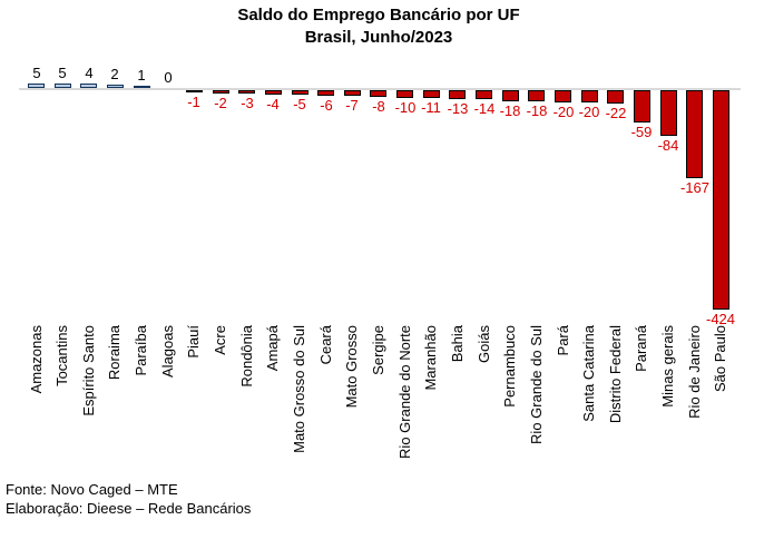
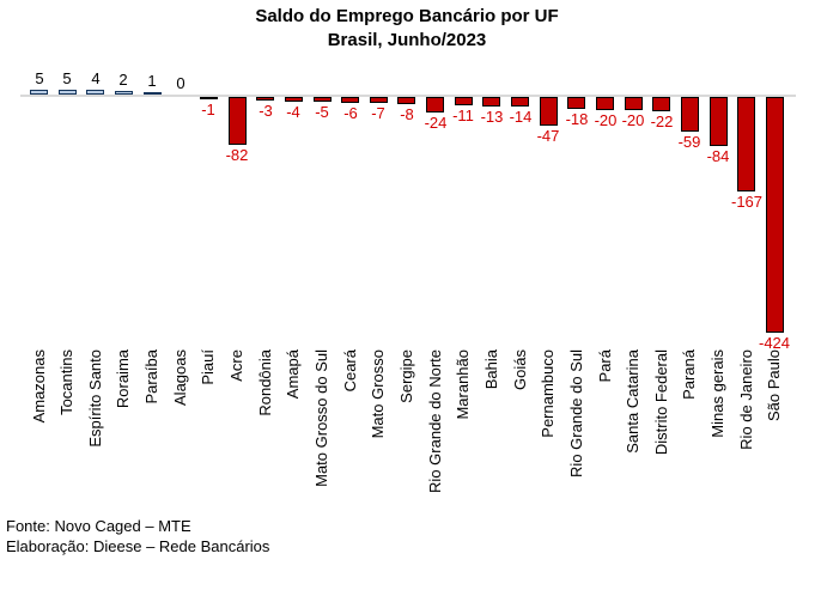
Acre: -2 -> -82
Rio Grande do Norte: -10 -> -24
Pernambuco: -18 -> -47
